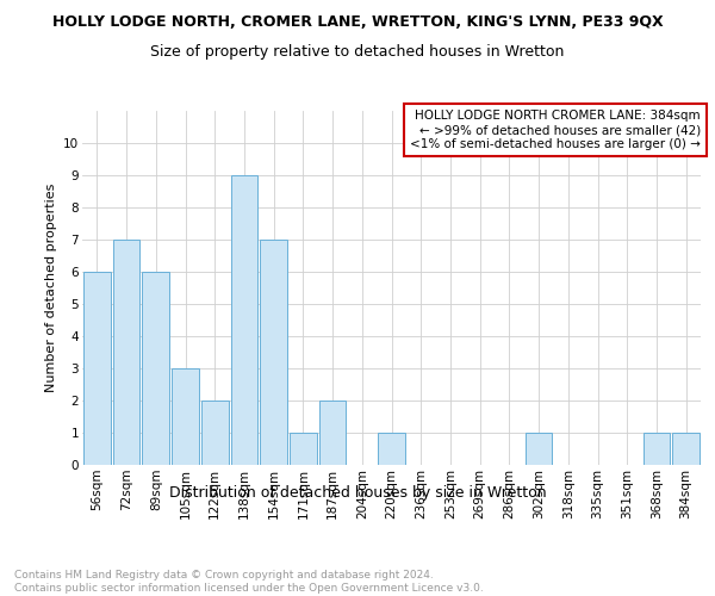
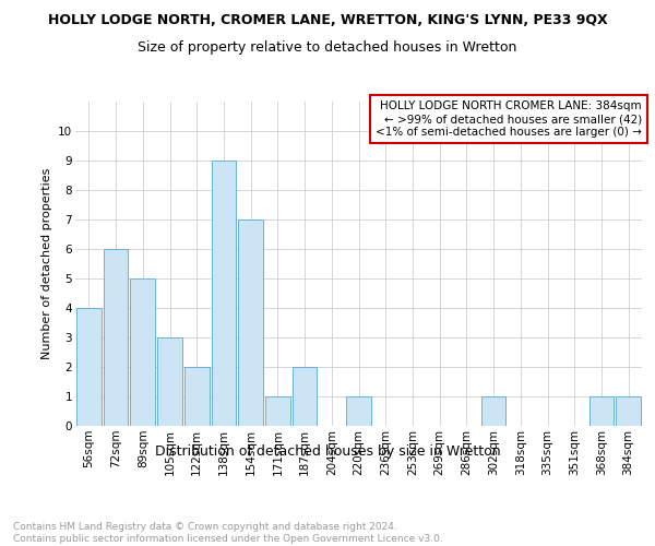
56sqm: 6 -> 4
72sqm: 7 -> 6
89sqm: 6 -> 5
